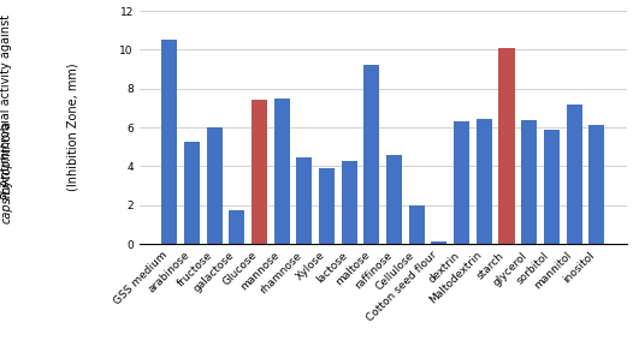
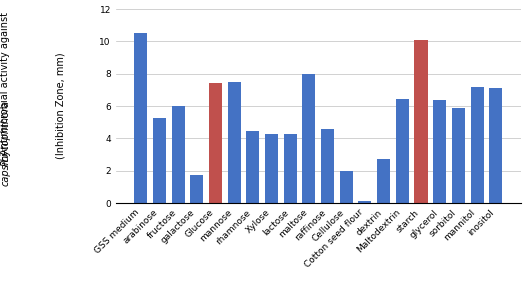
Xylose: 3.9 -> 4.3
maltose: 9.2 -> 8.0
dextrin: 6.3 -> 2.7
inositol: 6.1 -> 7.1
